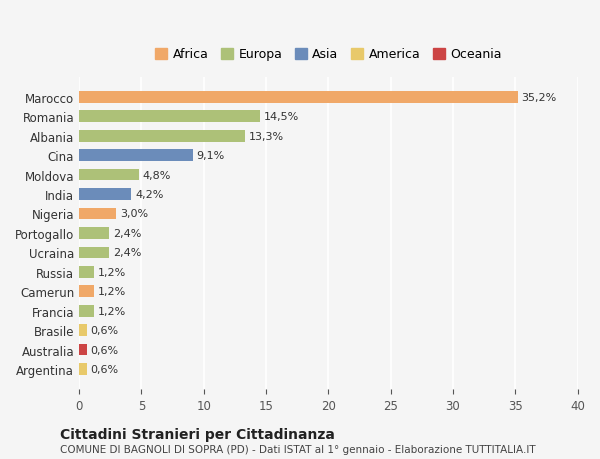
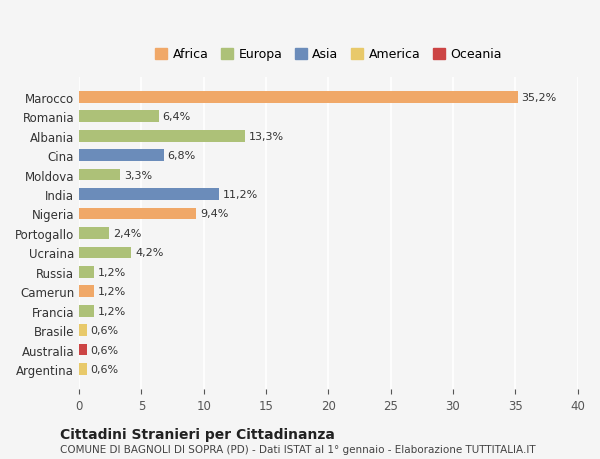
Romania: 14,5% -> 6,4%
Cina: 9,1% -> 6,8%
Moldova: 4,8% -> 3,3%
India: 4,2% -> 11,2%
Nigeria: 3,0% -> 9,4%
Ucraina: 2,4% -> 4,2%
